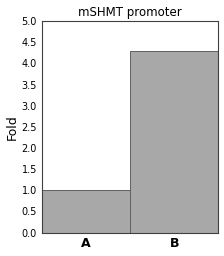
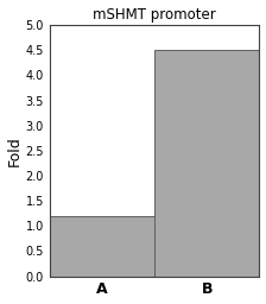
A: 1.0 -> 1.2
B: 4.3 -> 4.5
